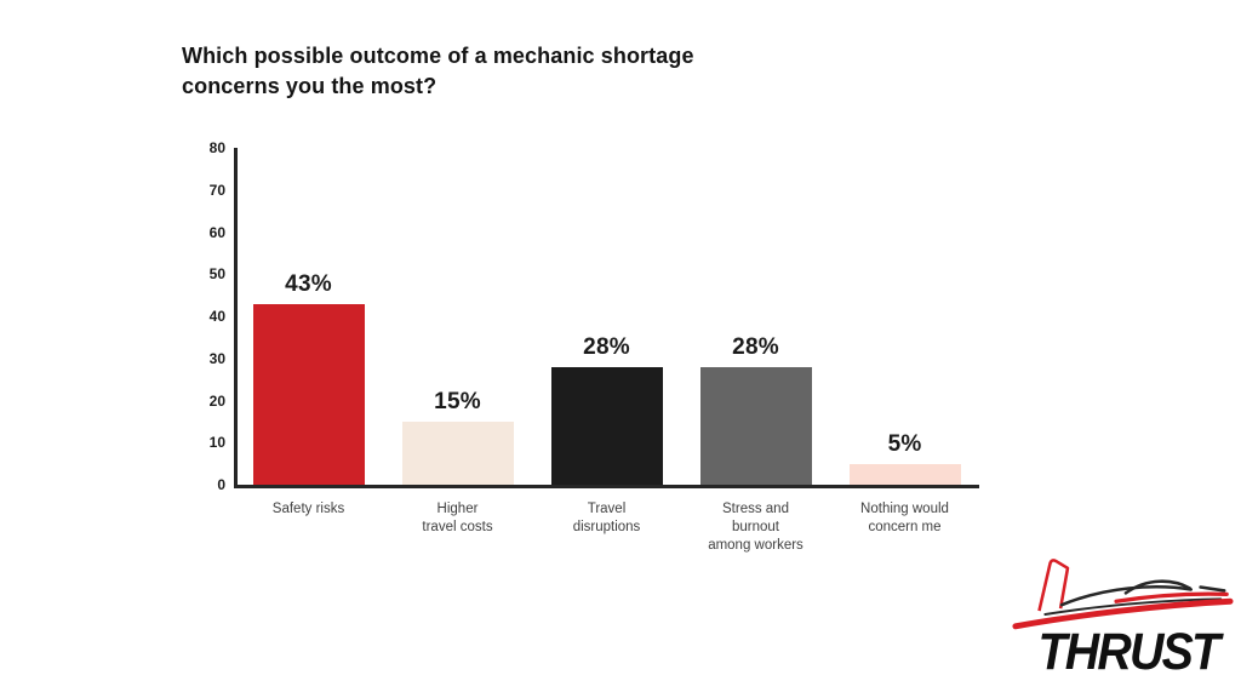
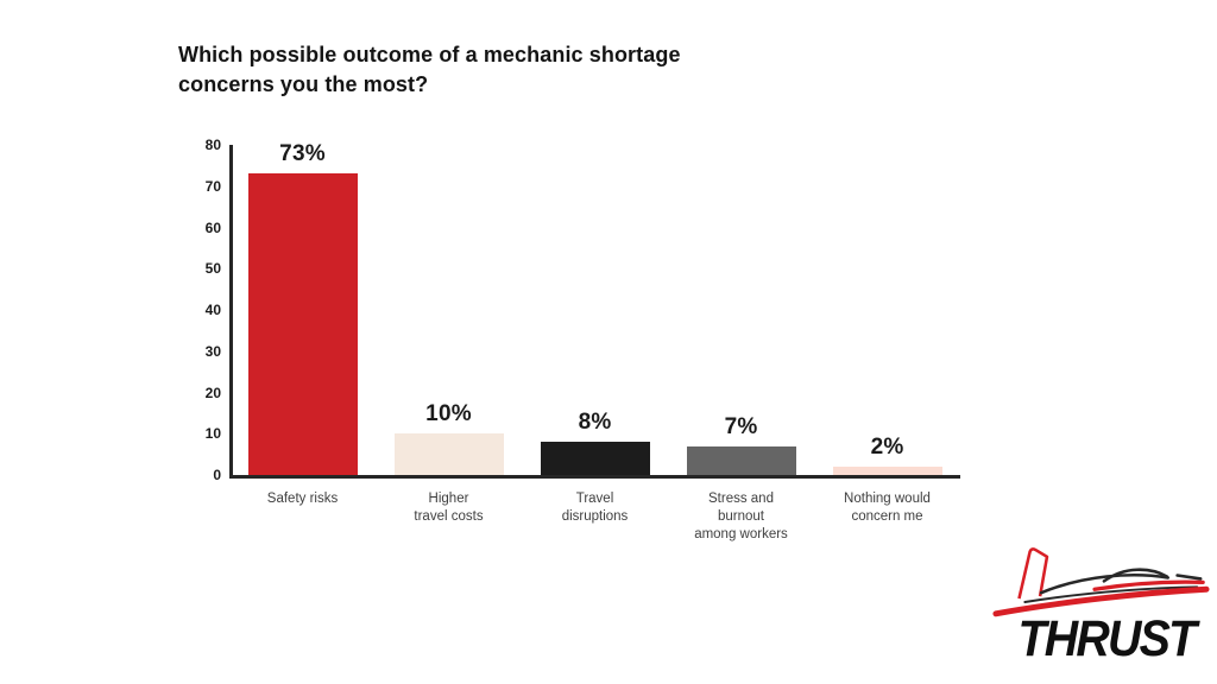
Safety risks: 43% -> 73%
Higher travel costs: 15% -> 10%
Travel disruptions: 28% -> 8%
Stress and burnout among workers: 28% -> 7%
Nothing would concern me: 5% -> 2%
